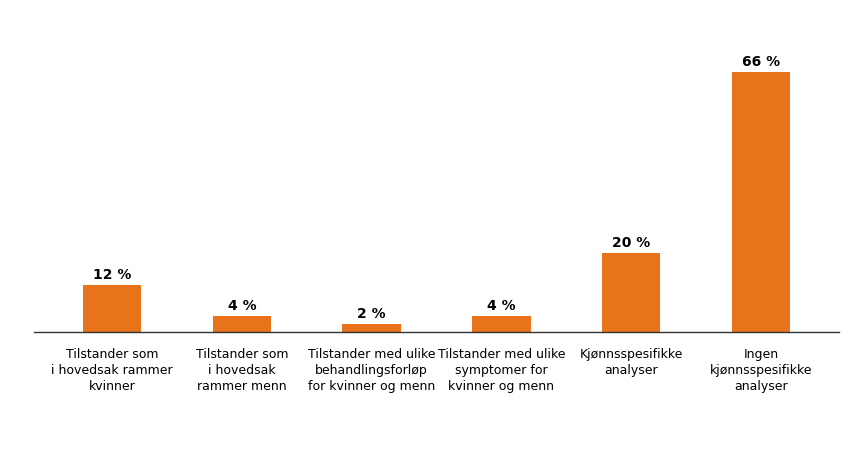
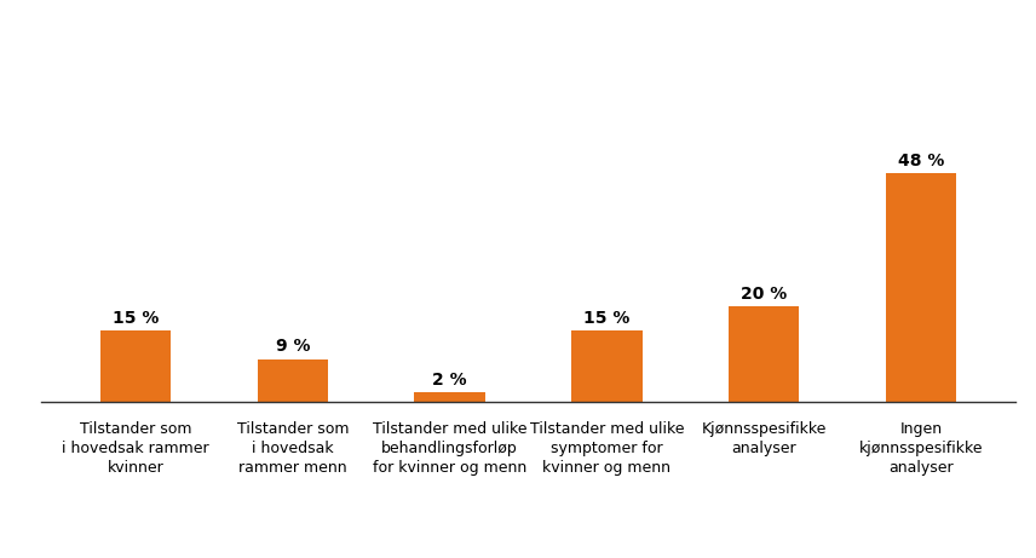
Tilstander som i hovedsak rammer kvinner: 12 -> 15
Tilstander som i hovedsak rammer menn: 4 -> 9
Tilstander med ulike symptomer for kvinner og menn: 4 -> 15
Ingen kjønnsspesifikke analyser: 66 -> 48
